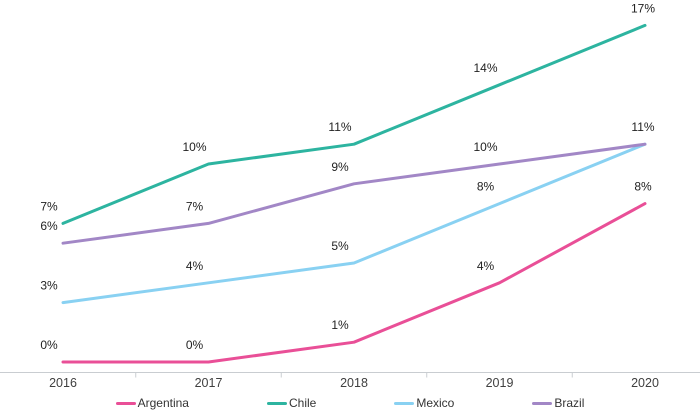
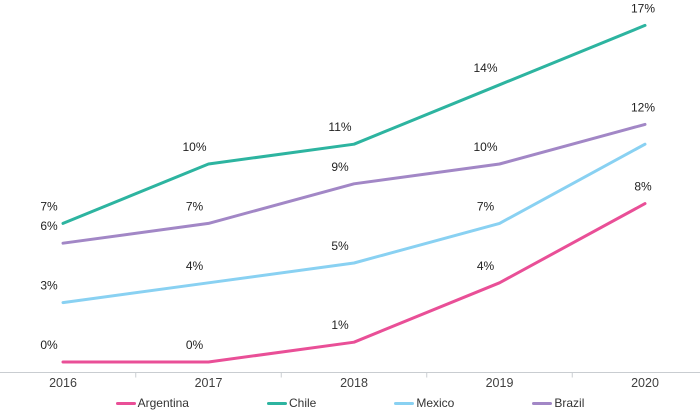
Mexico/2019: 8% -> 7%
Brazil/2020: 11% -> 12%
